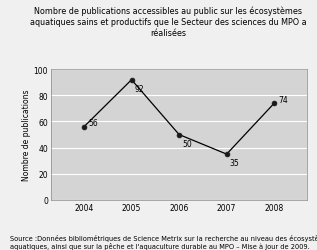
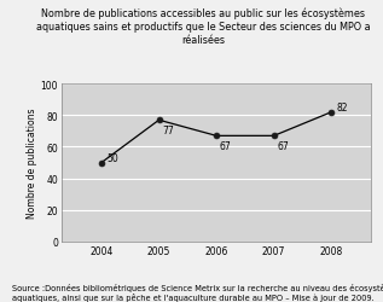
2004: 56 -> 50
2005: 92 -> 77
2006: 50 -> 67
2007: 35 -> 67
2008: 74 -> 82
